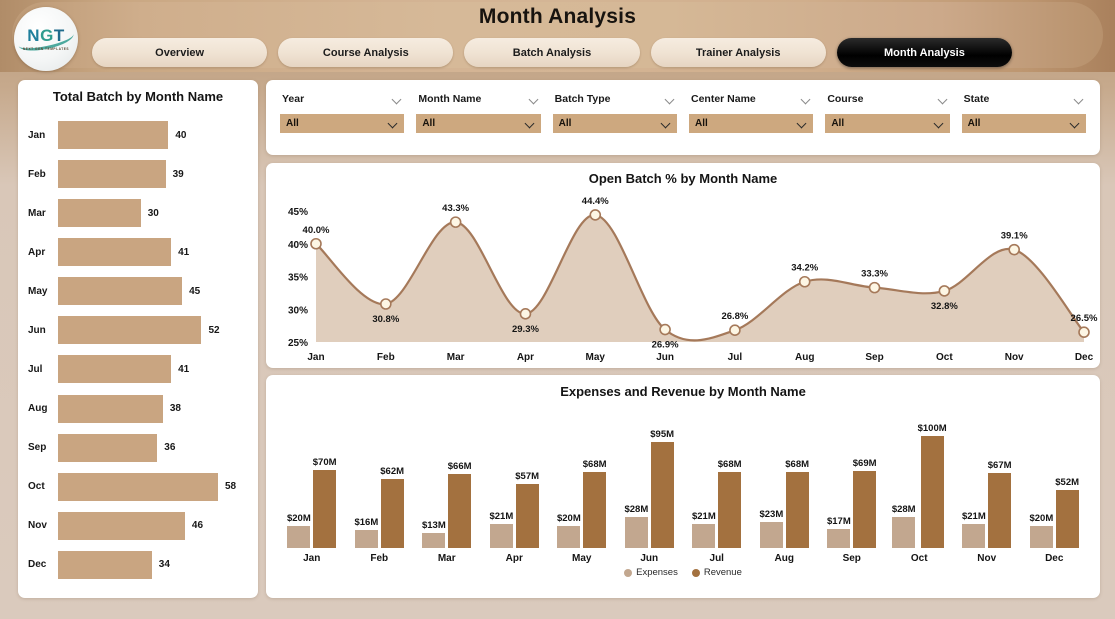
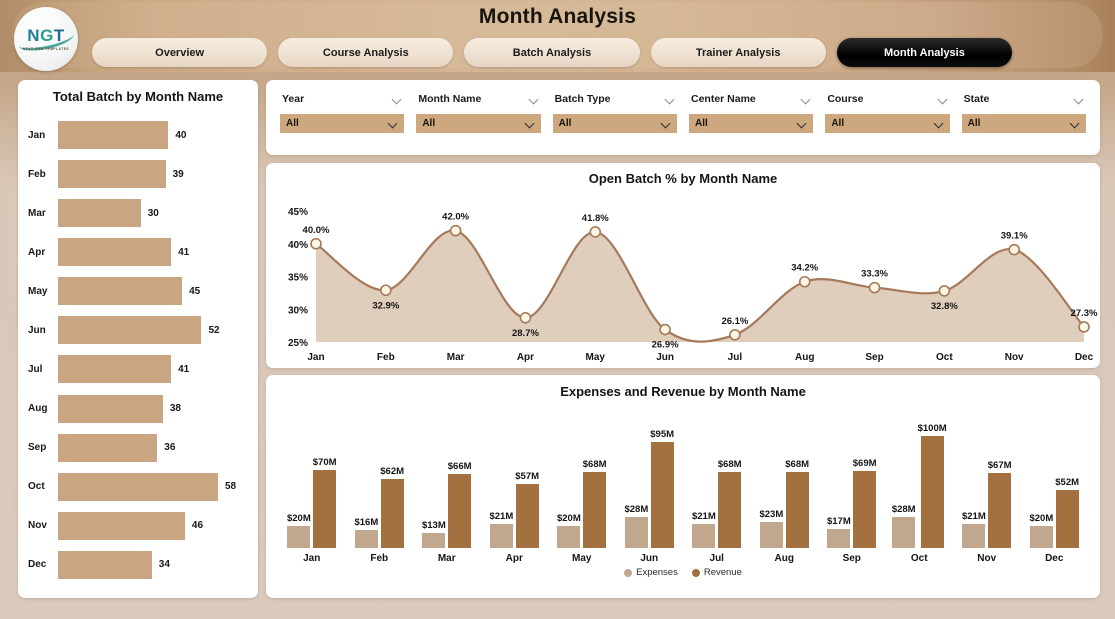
Open Batch % by Month Name/Feb: 30.8% -> 32.9%
Open Batch % by Month Name/Mar: 43.3% -> 42.0%
Open Batch % by Month Name/Apr: 29.3% -> 28.7%
Open Batch % by Month Name/May: 44.4% -> 41.8%
Open Batch % by Month Name/Jul: 26.8% -> 26.1%
Open Batch % by Month Name/Dec: 26.5% -> 27.3%
